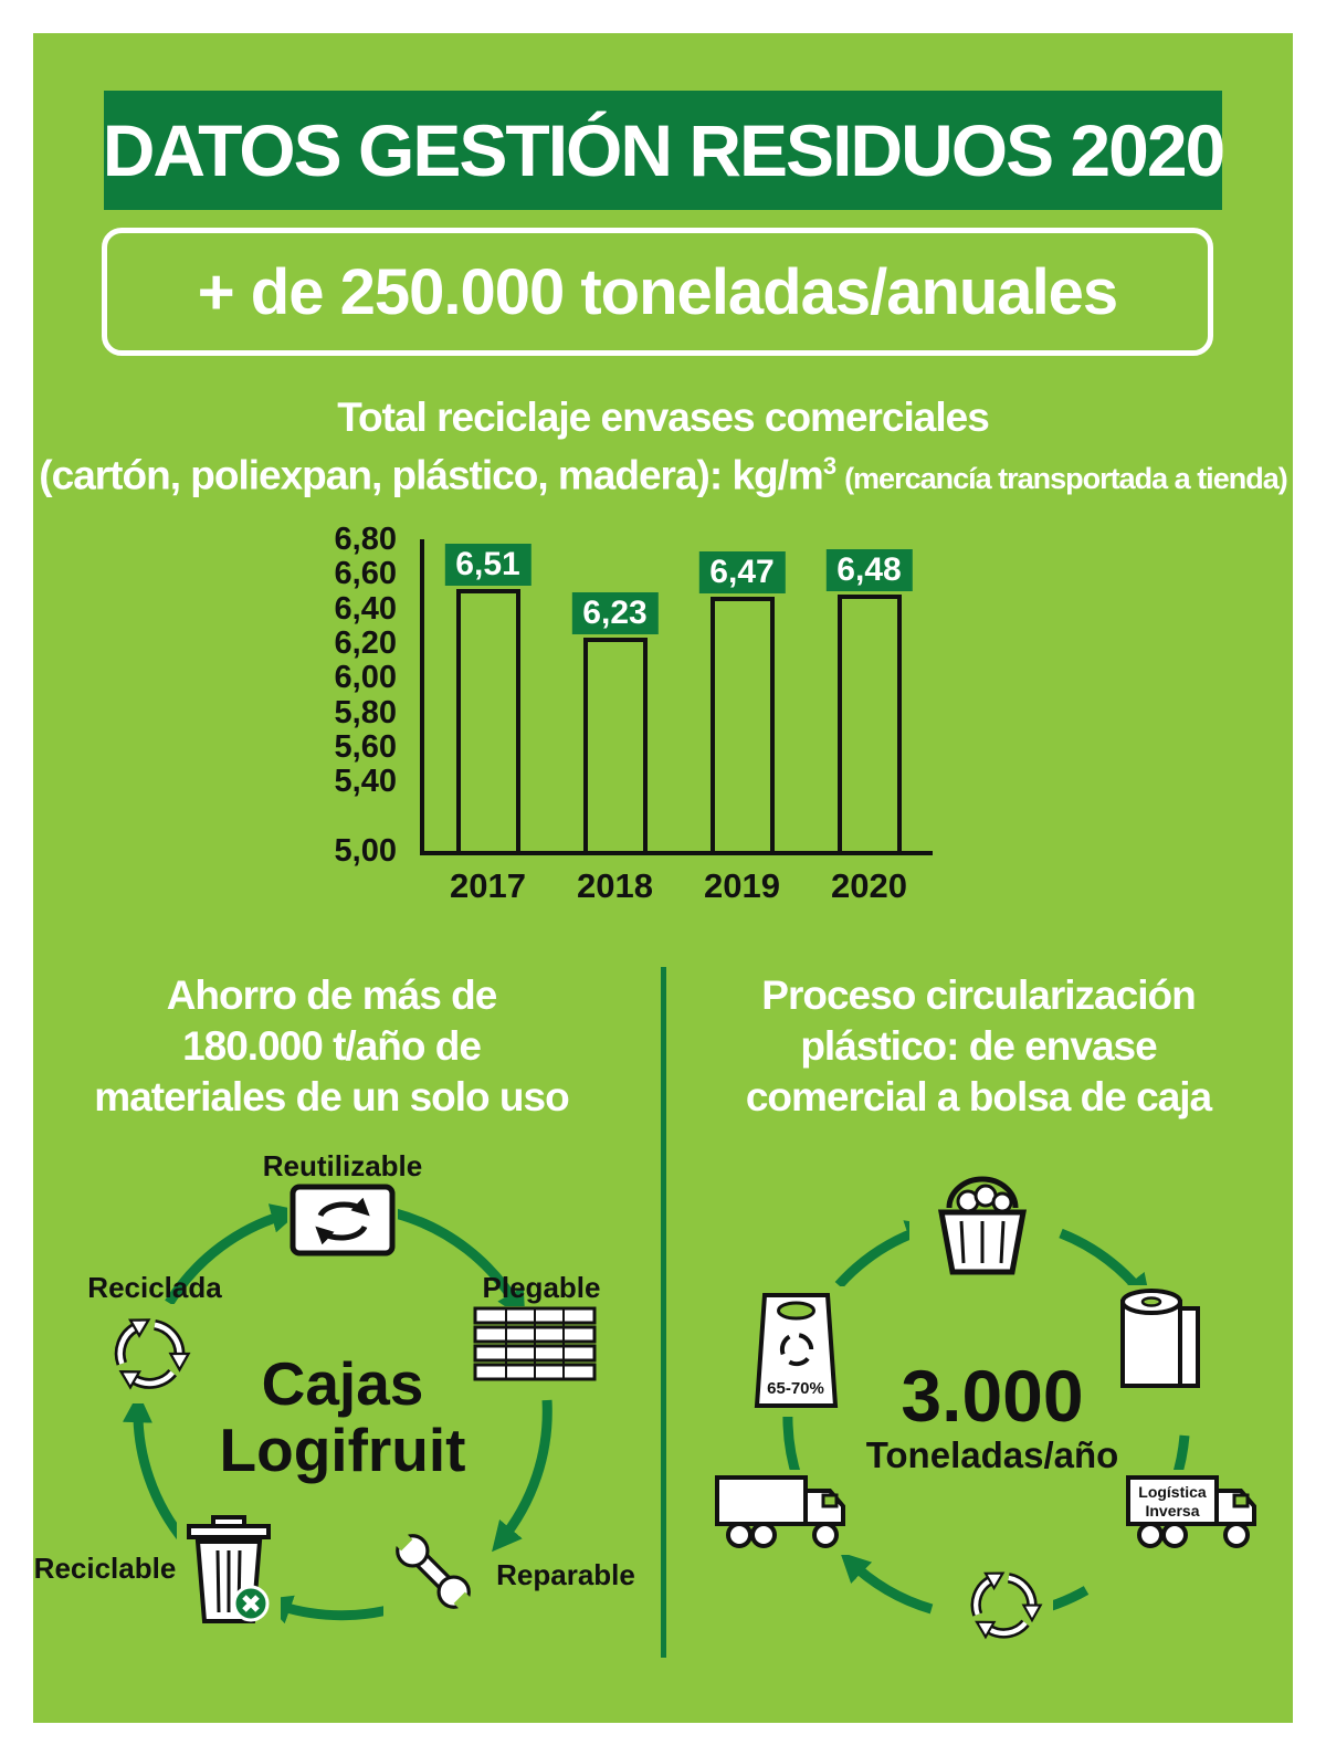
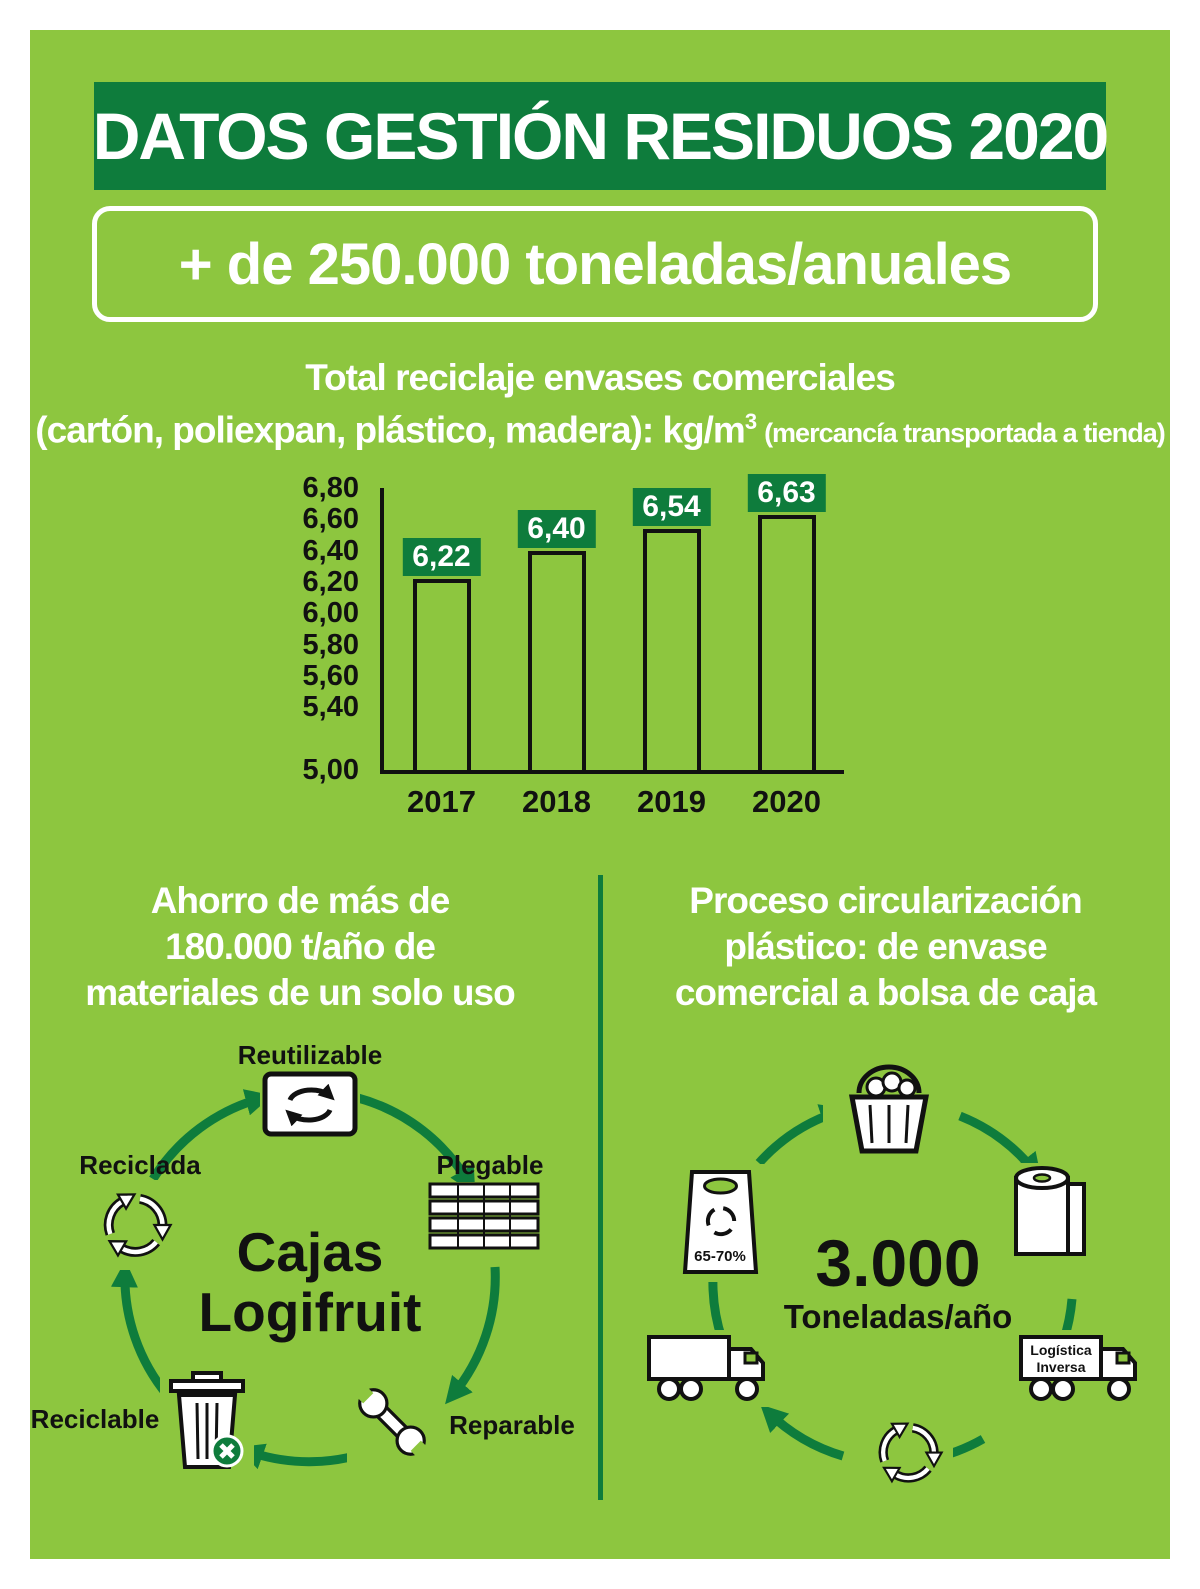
2017: 6,51 -> 6,22
2018: 6,23 -> 6,40
2019: 6,47 -> 6,54
2020: 6,48 -> 6,63
